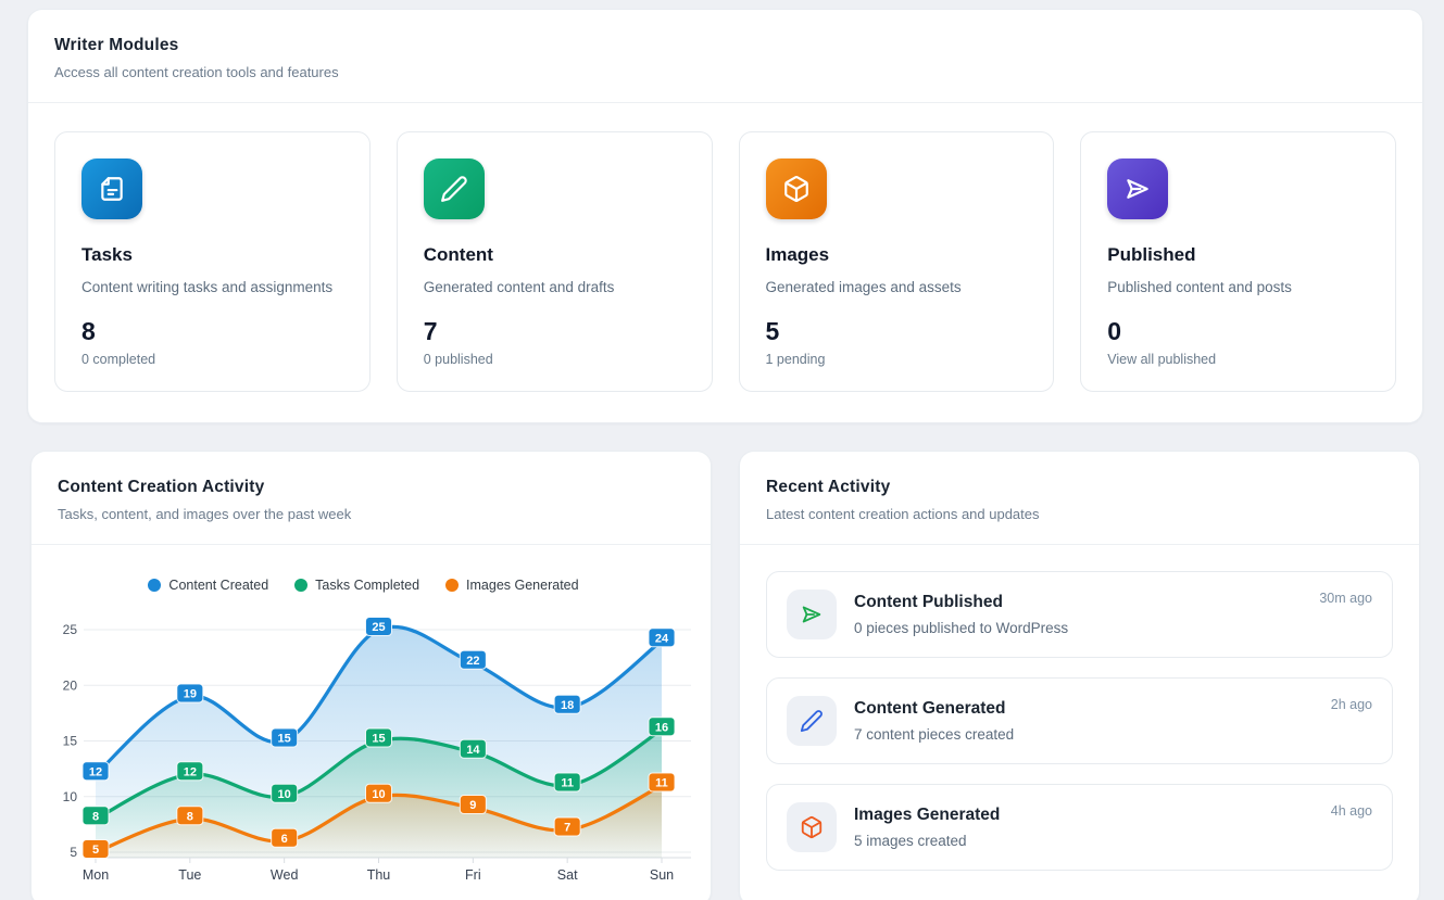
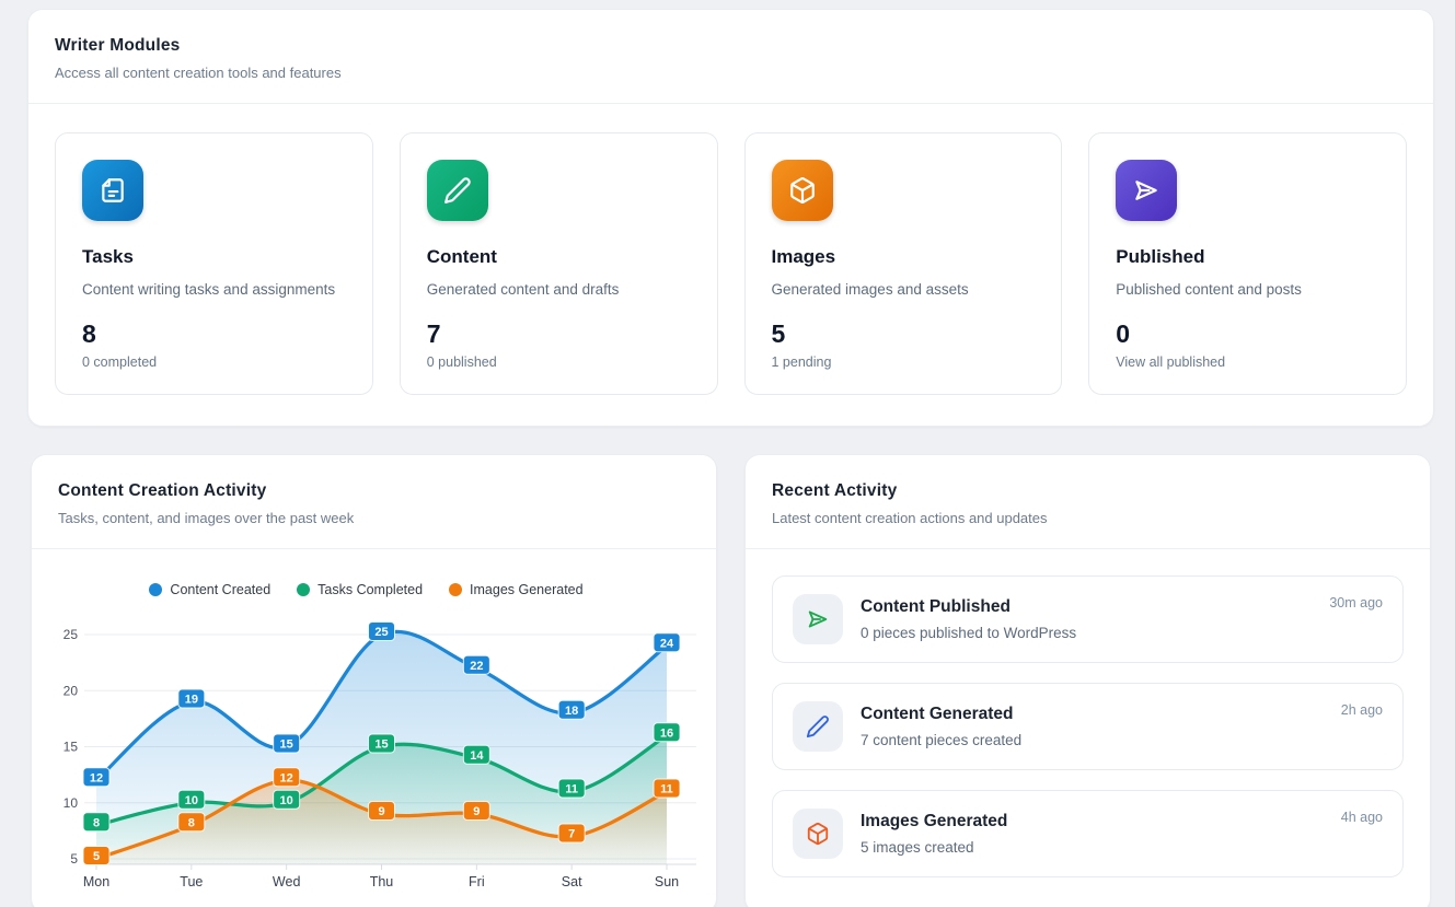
Tasks Completed/Tue: 12 -> 10
Images Generated/Wed: 6 -> 12
Images Generated/Thu: 10 -> 9
